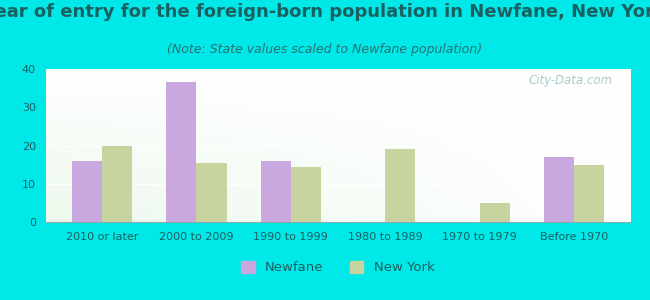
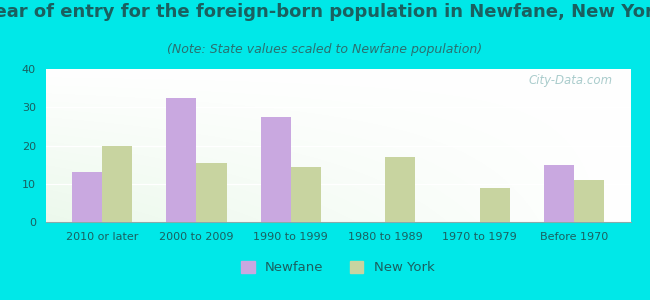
Newfane/2010 or later: 16.0 -> 13.0
Newfane/2000 to 2009: 36.5 -> 32.5
Newfane/1990 to 1999: 16.0 -> 27.5
New York/1980 to 1989: 19.0 -> 17.0
New York/1970 to 1979: 5.0 -> 9.0
Newfane/Before 1970: 17.0 -> 15.0
New York/Before 1970: 15.0 -> 11.0
